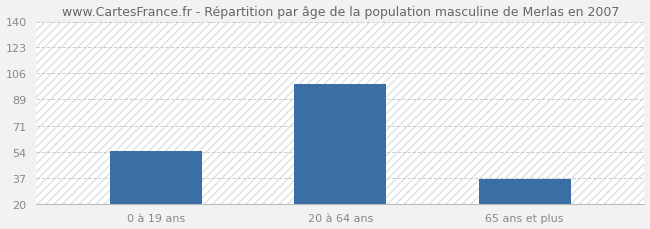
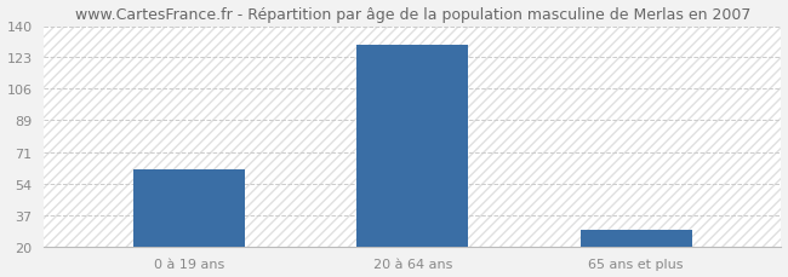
0 à 19 ans: 55 -> 62
20 à 64 ans: 99 -> 130
65 ans et plus: 36 -> 29
